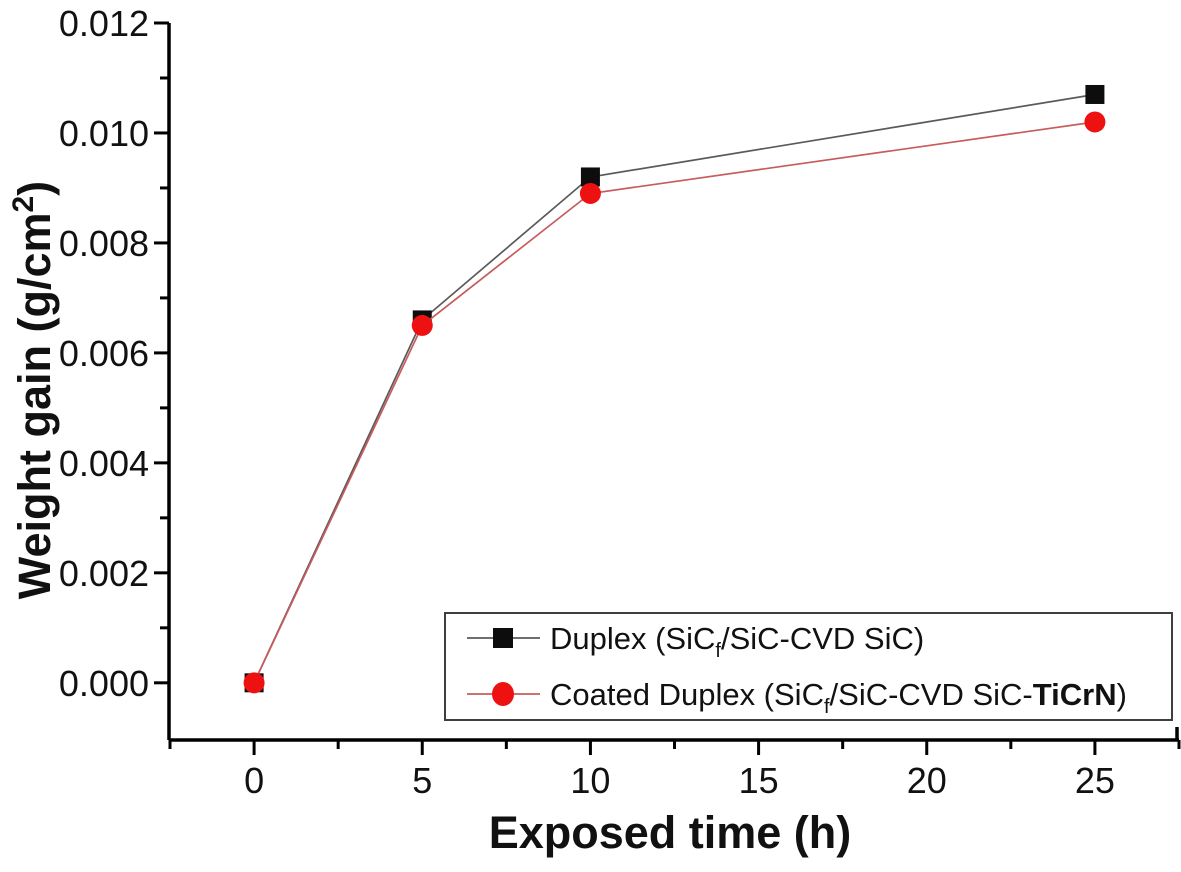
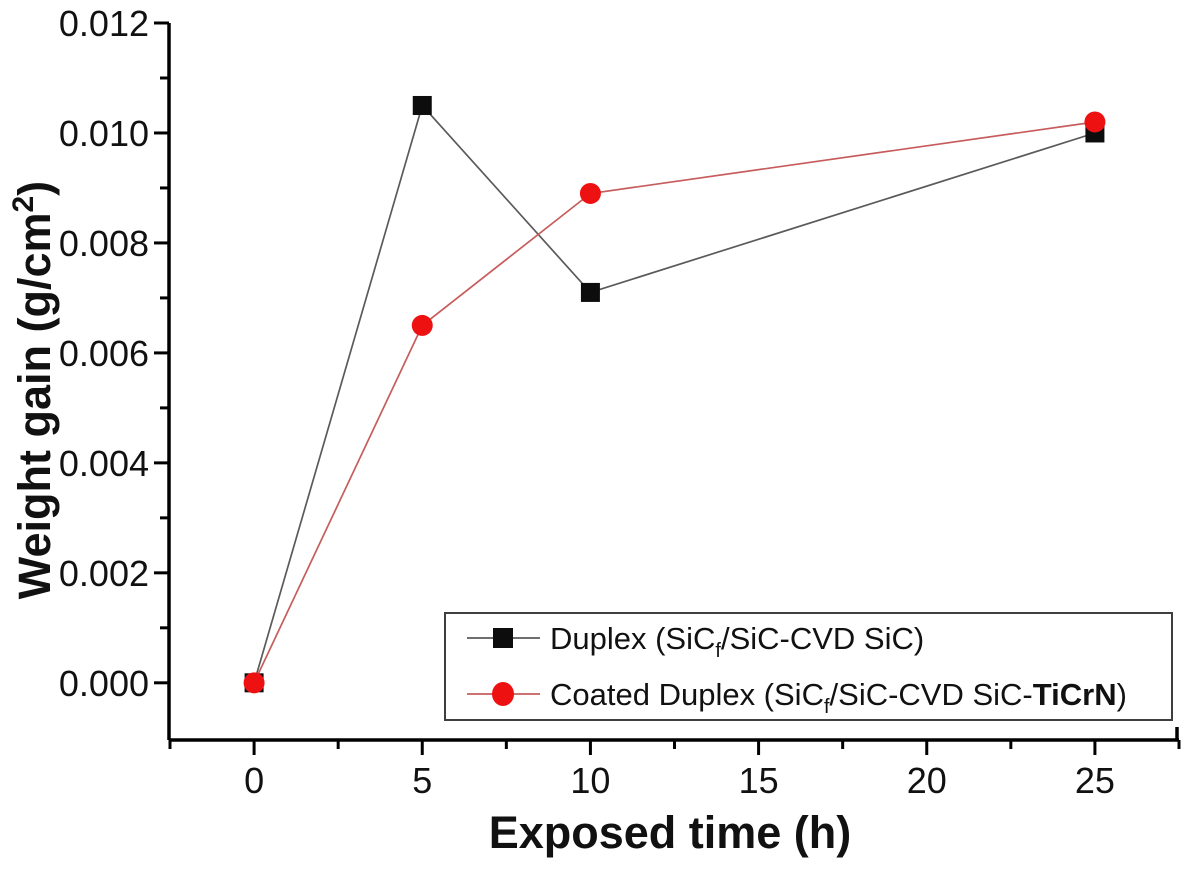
Duplex (SiCf/SiC-CVD SiC)/5: 0.0066 -> 0.0105
Duplex (SiCf/SiC-CVD SiC)/10: 0.0092 -> 0.0071
Duplex (SiCf/SiC-CVD SiC)/25: 0.0107 -> 0.0100
